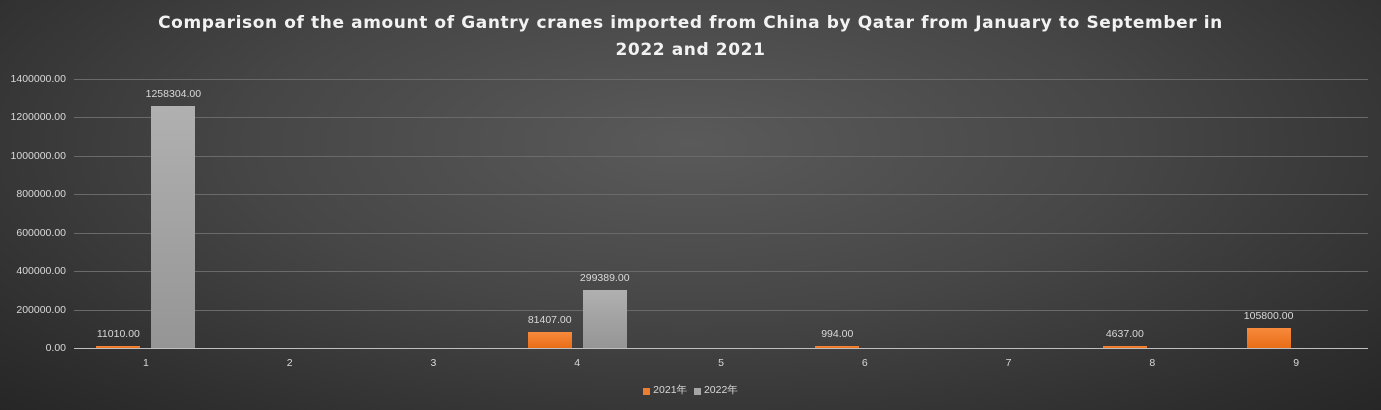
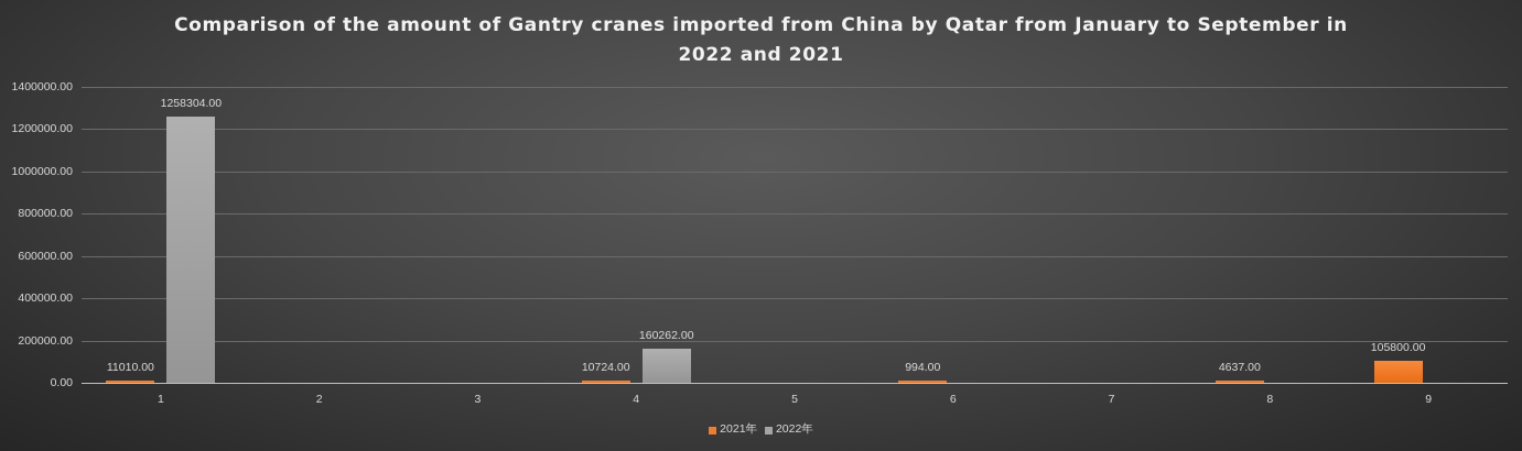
2021年/4: 81407.00 -> 10724.00
2022年/4: 299389.00 -> 160262.00
